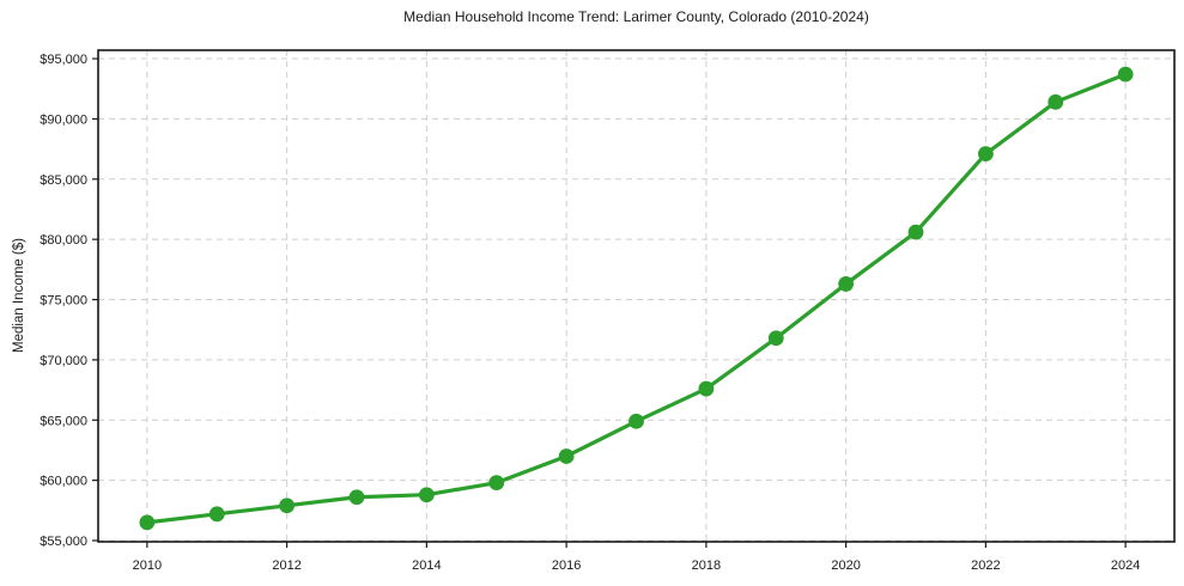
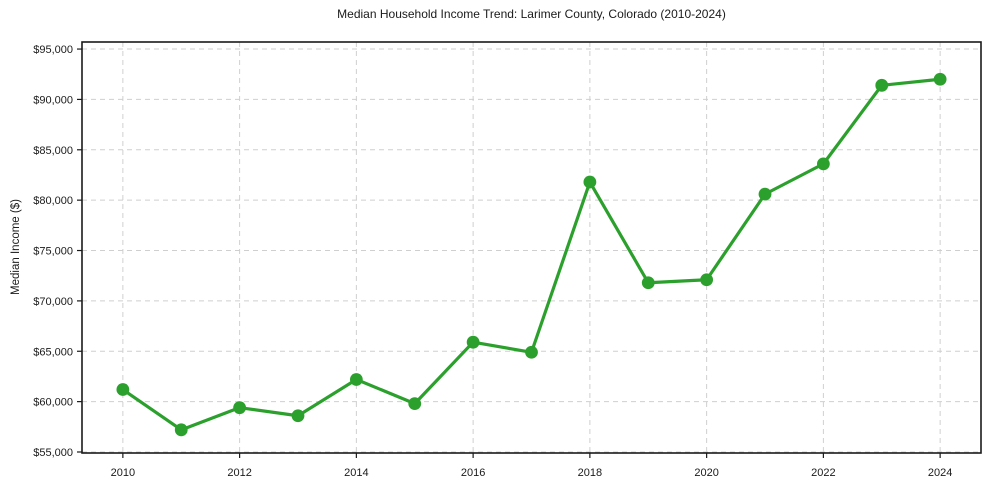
2010: $56500 -> $61200
2012: $57900 -> $59400
2014: $58800 -> $62200
2016: $62000 -> $65900
2018: $67600 -> $81800
2020: $76300 -> $72100
2022: $87100 -> $83600
2024: $93700 -> $92000
